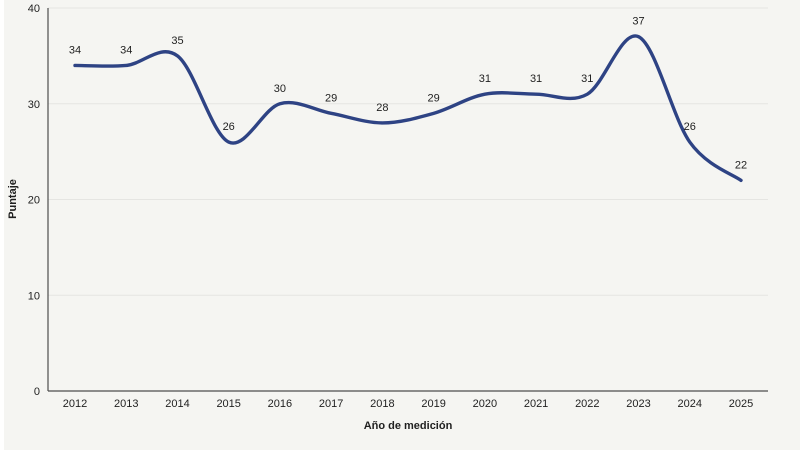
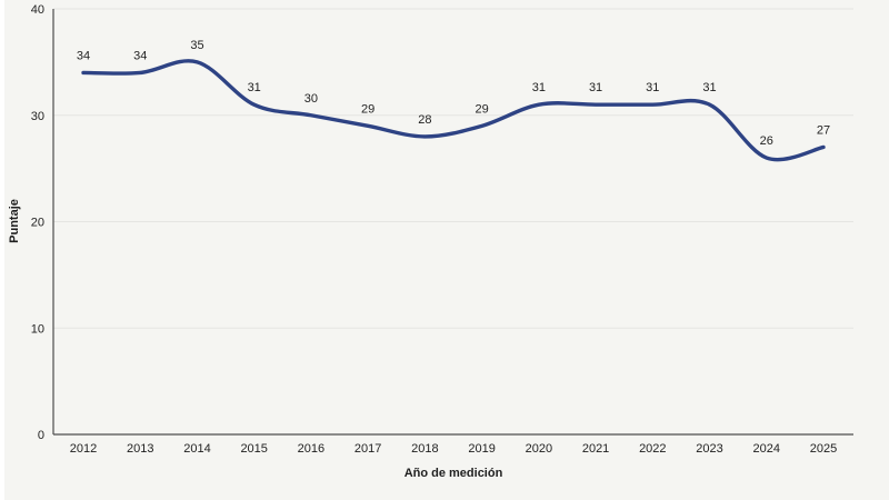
2015: 26 -> 31
2023: 37 -> 31
2025: 22 -> 27
